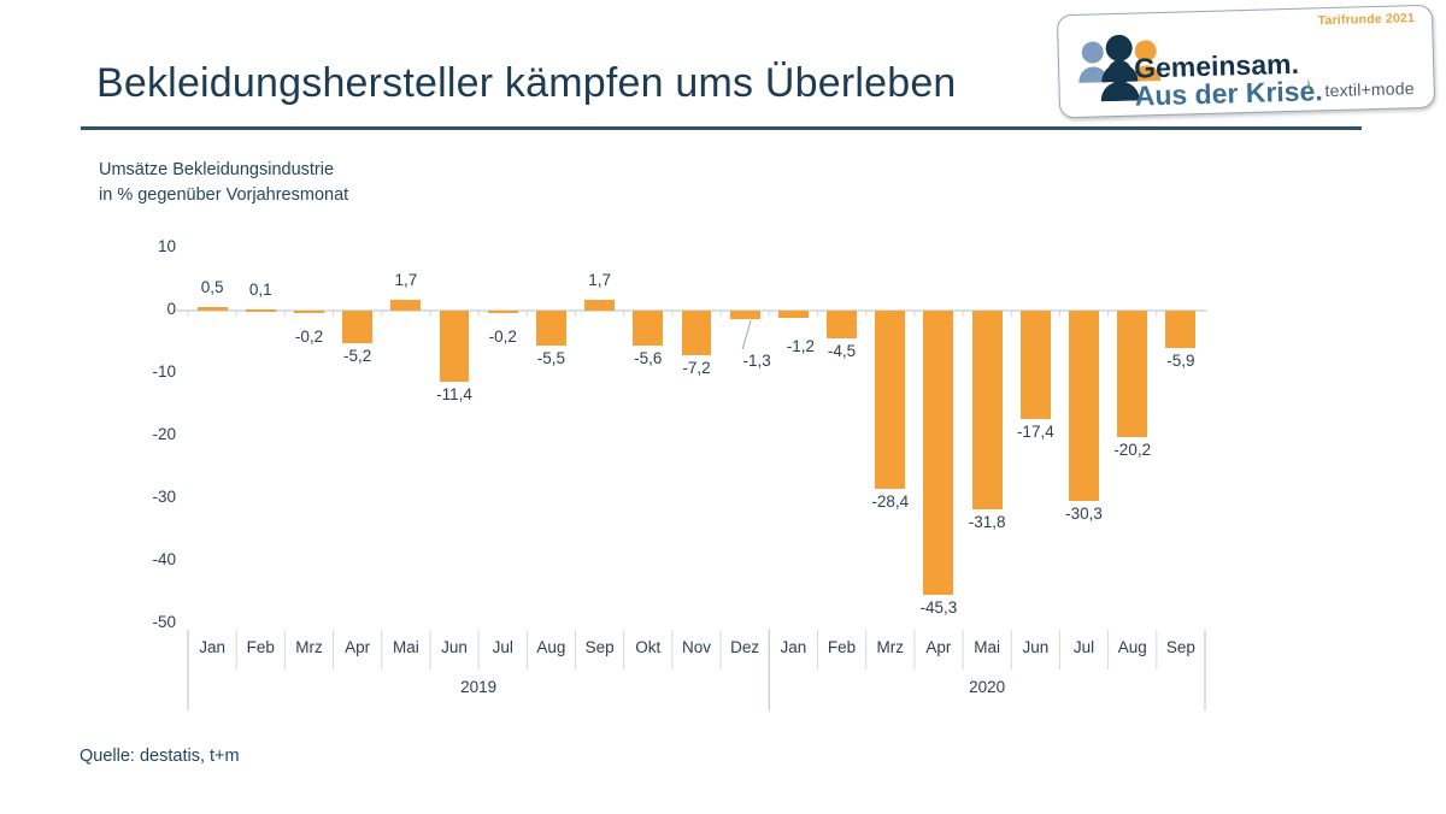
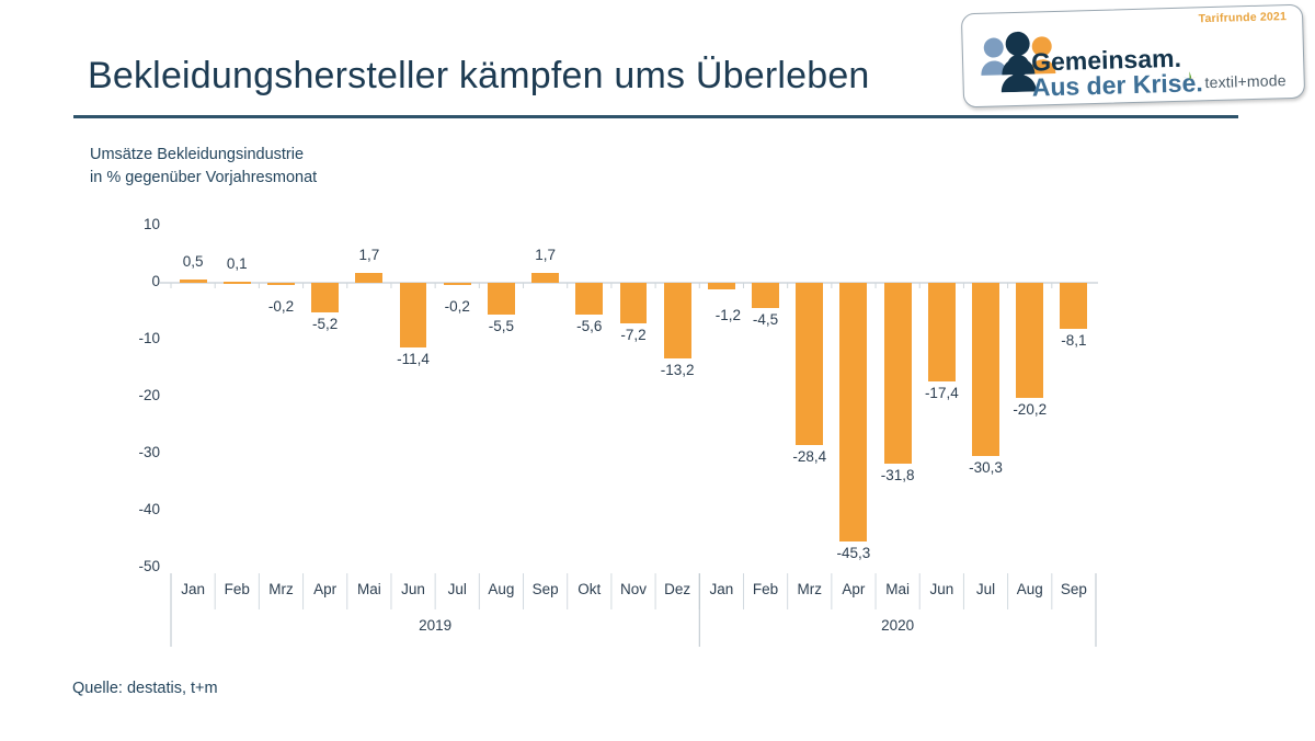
Dez 2019: -1,3 -> -13,2
Sep 2020: -5,9 -> -8,1
